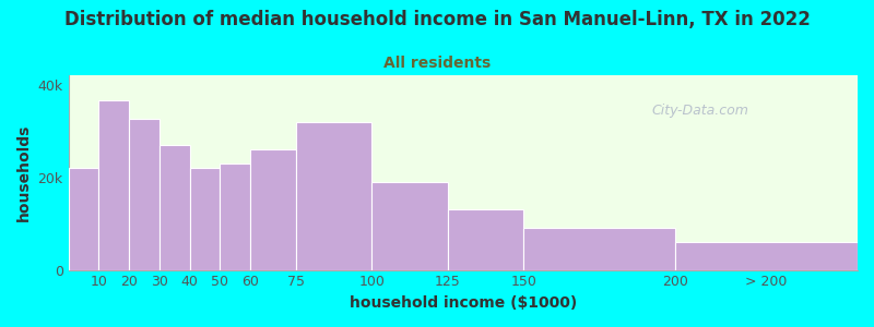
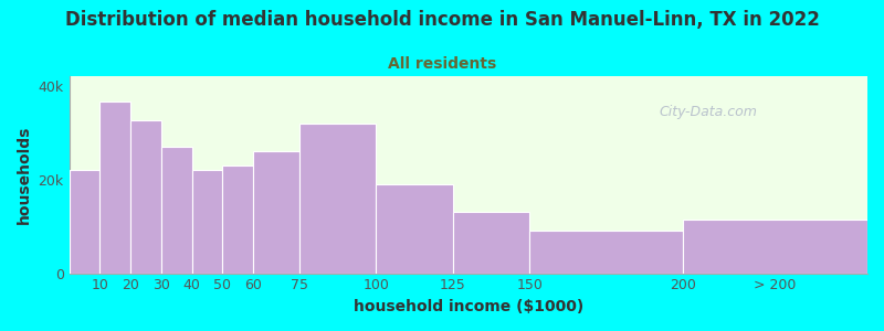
> 200: 6.0k -> 11.5k
